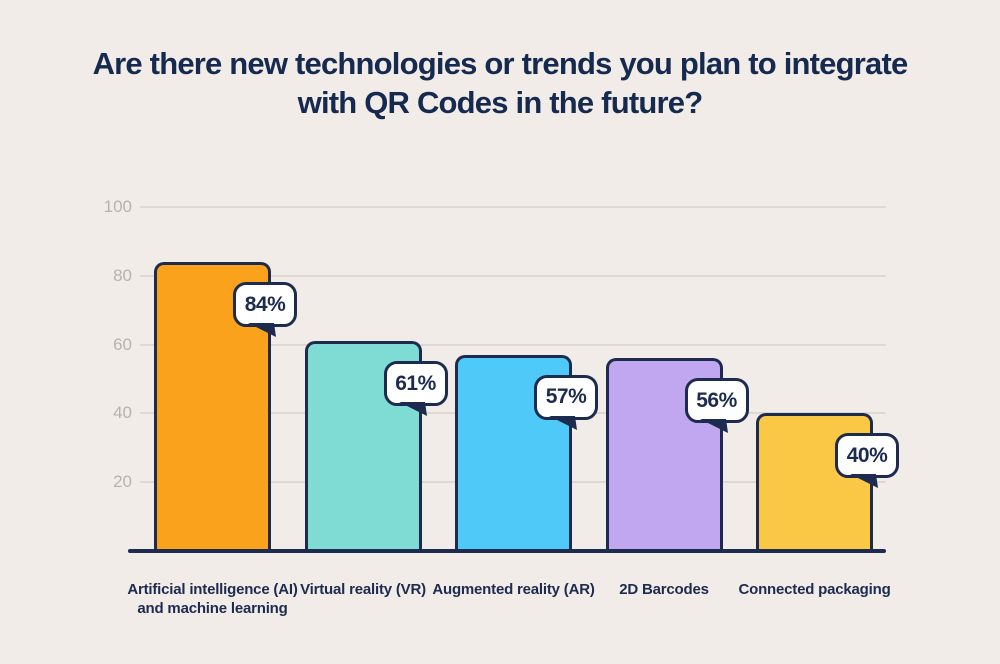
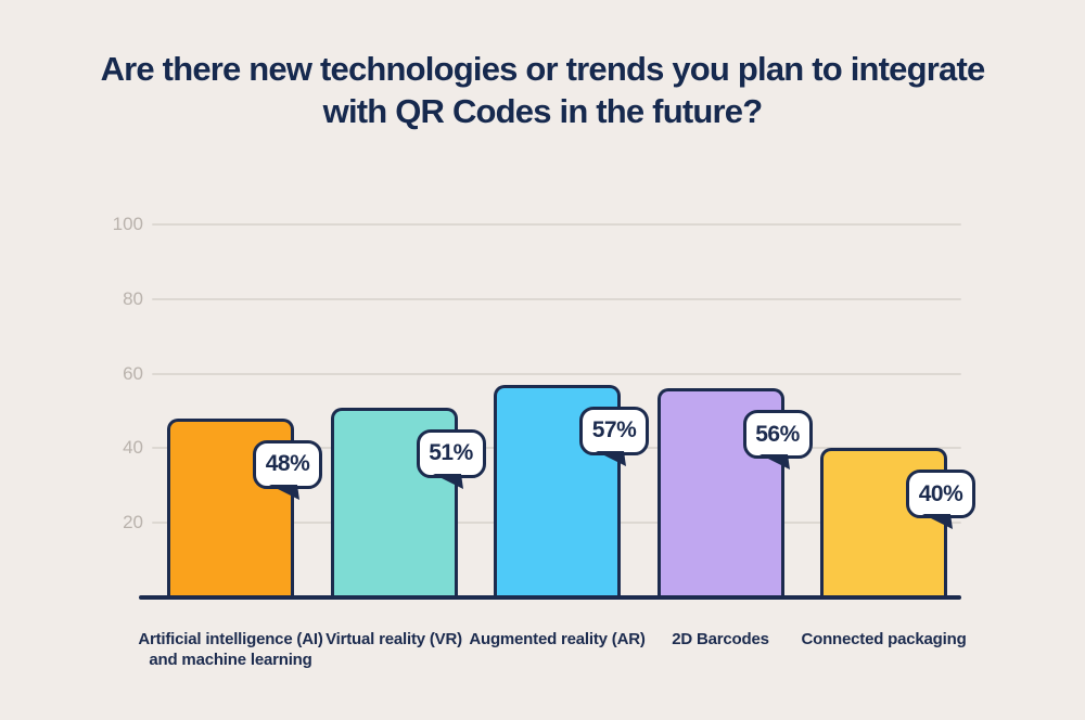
Artificial intelligence (AI) and machine learning: 84% -> 48%
Virtual reality (VR): 61% -> 51%
